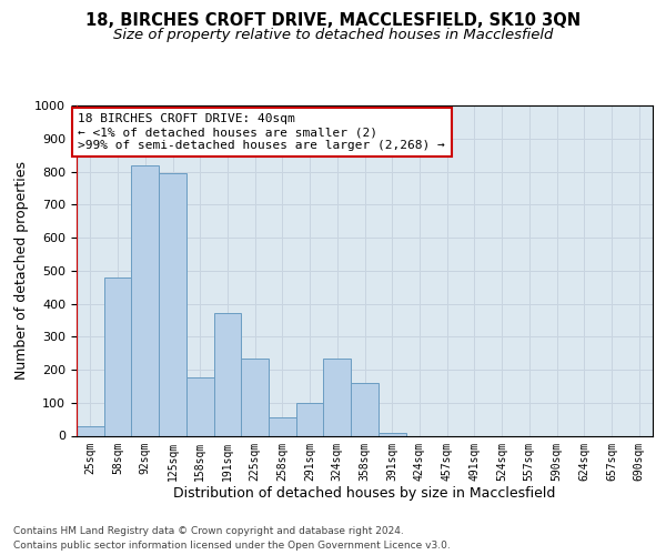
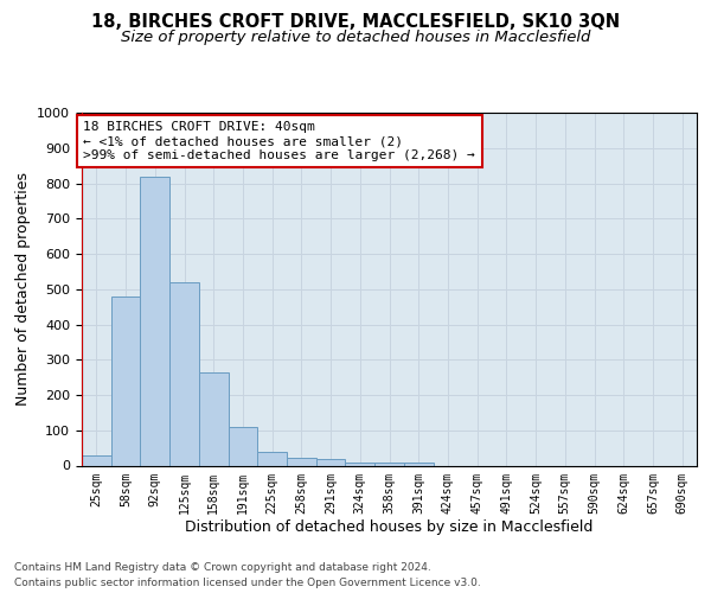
125sqm: 795 -> 520
158sqm: 175 -> 265
191sqm: 370 -> 110
225sqm: 235 -> 40
258sqm: 55 -> 22
291sqm: 100 -> 20
324sqm: 235 -> 10
358sqm: 160 -> 10
